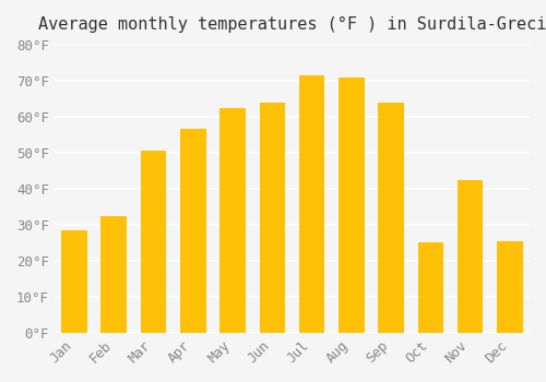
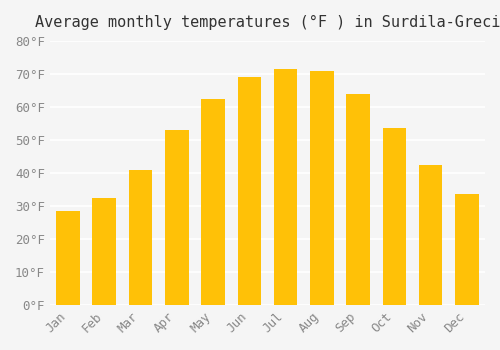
Mar: 50.5°F -> 41.0°F
Apr: 56.5°F -> 53.0°F
Jun: 64.0°F -> 69.0°F
Oct: 25.0°F -> 53.5°F
Dec: 25.5°F -> 33.5°F
